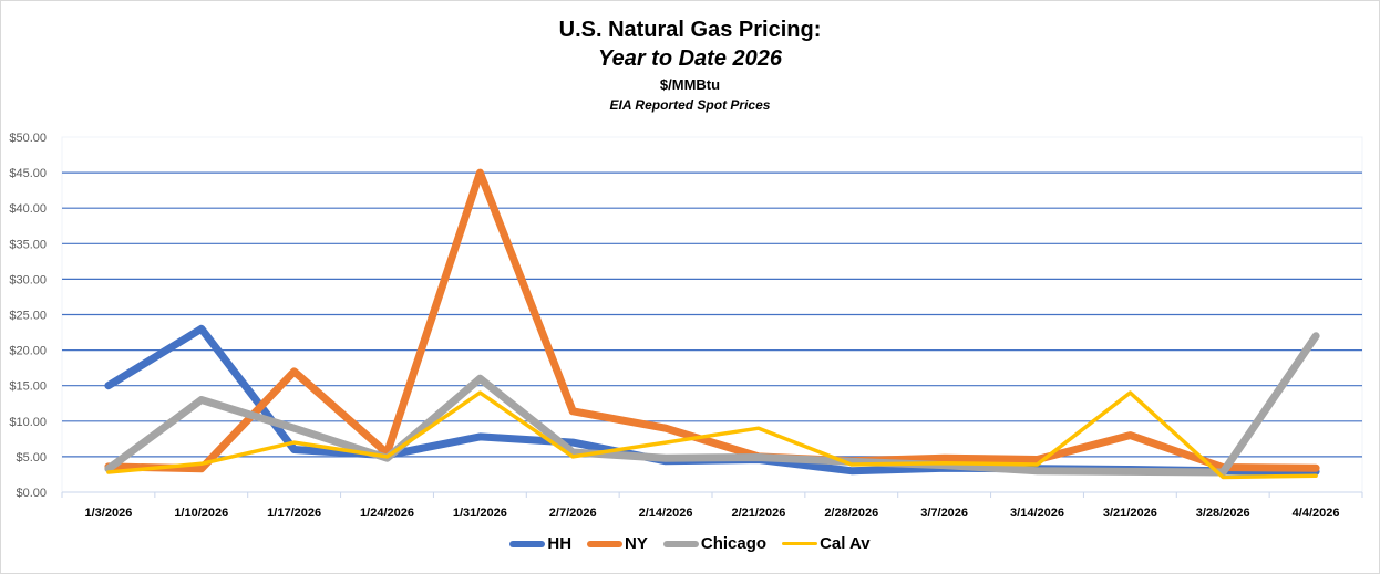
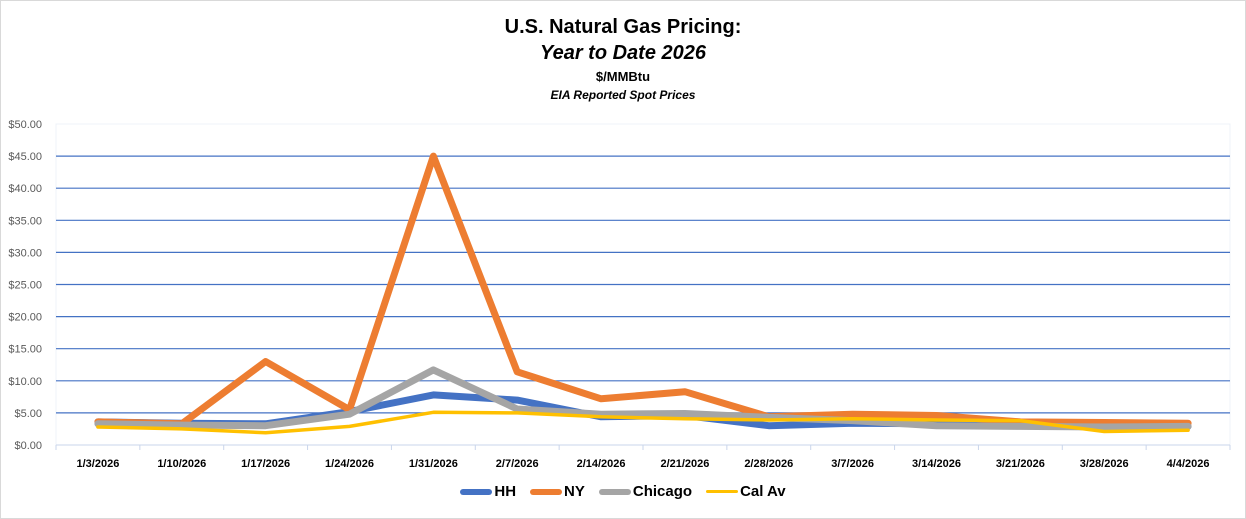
HH/1/3/2026: $15 -> $4
HH/1/10/2026: $23 -> $3
Chicago/1/10/2026: $13 -> $3
Cal Av/1/10/2026: $4 -> $2
HH/1/17/2026: $6 -> $3
NY/1/17/2026: $17 -> $13
Chicago/1/17/2026: $9 -> $3
Cal Av/1/17/2026: $7 -> $2
Cal Av/1/24/2026: $5 -> $3
Chicago/1/31/2026: $16 -> $12
Cal Av/1/31/2026: $14 -> $5
NY/2/14/2026: $9 -> $7
Cal Av/2/14/2026: $7 -> $4
NY/2/21/2026: $5 -> $8
Cal Av/2/21/2026: $9 -> $4
NY/3/21/2026: $8 -> $4
Cal Av/3/21/2026: $14 -> $4
Chicago/4/4/2026: $22 -> $3
